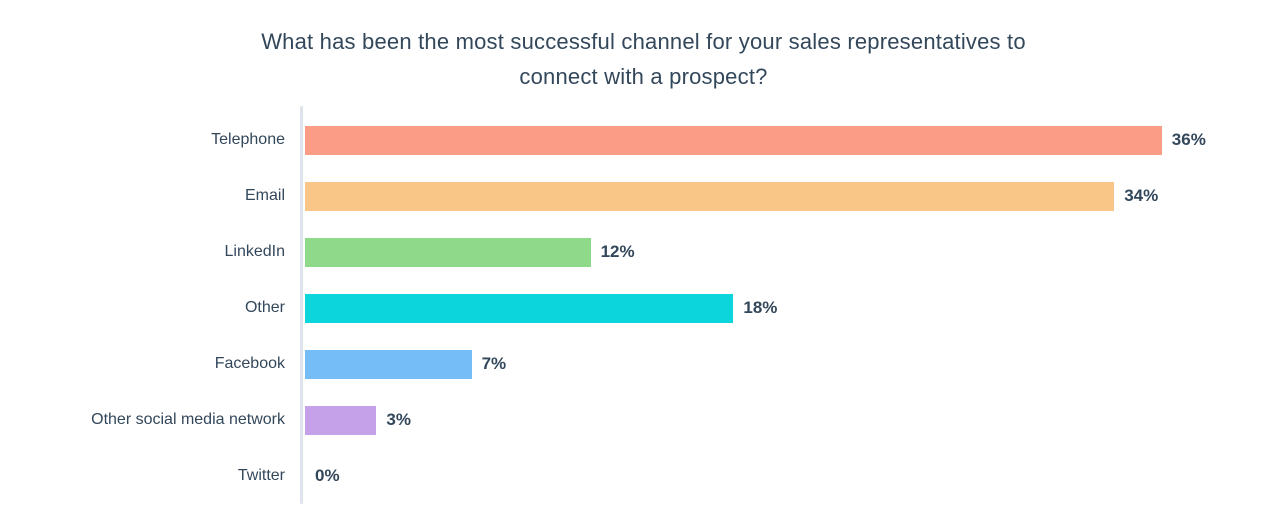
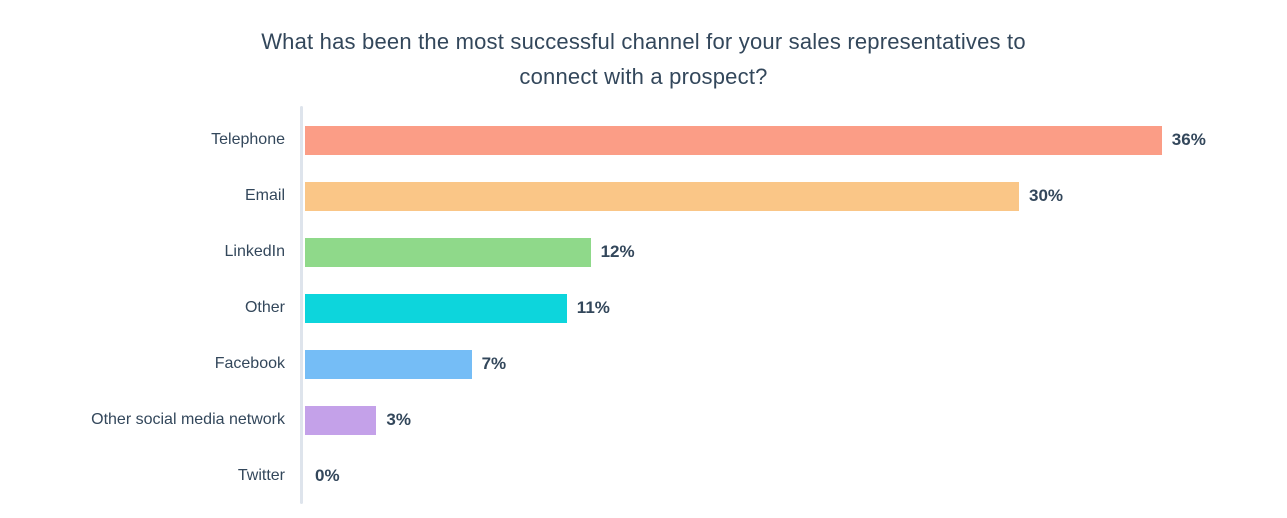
Email: 34% -> 30%
Other: 18% -> 11%
